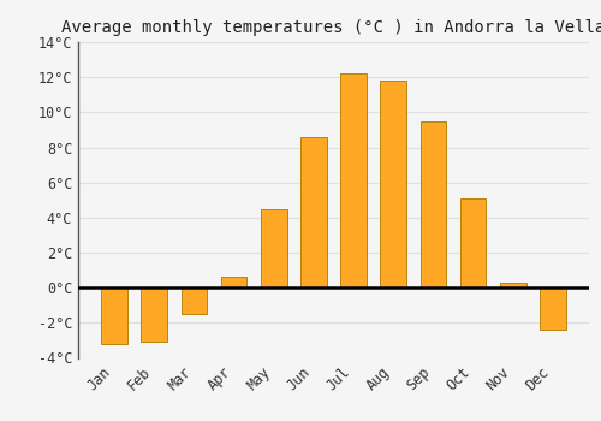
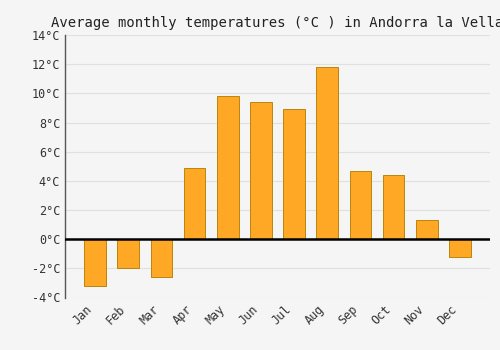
Feb: -3.1°C -> -2.0°C
Mar: -1.5°C -> -2.6°C
Apr: 0.6°C -> 4.9°C
May: 4.5°C -> 9.8°C
Jun: 8.6°C -> 9.4°C
Jul: 12.2°C -> 8.9°C
Sep: 9.5°C -> 4.7°C
Oct: 5.1°C -> 4.4°C
Nov: 0.3°C -> 1.3°C
Dec: -2.4°C -> -1.2°C
